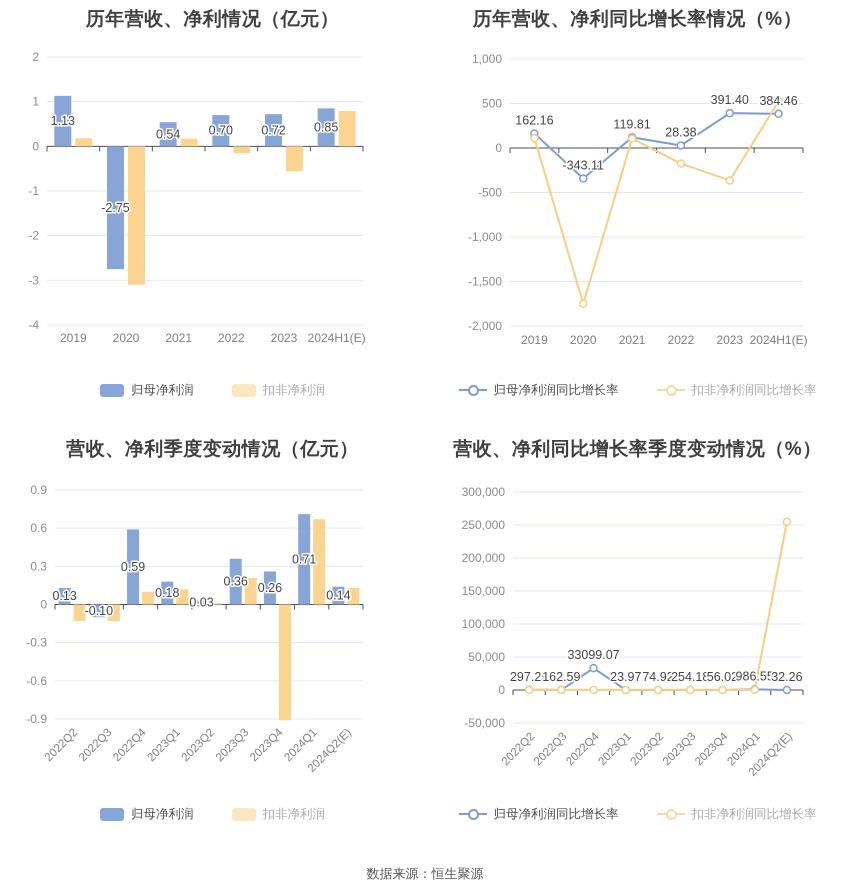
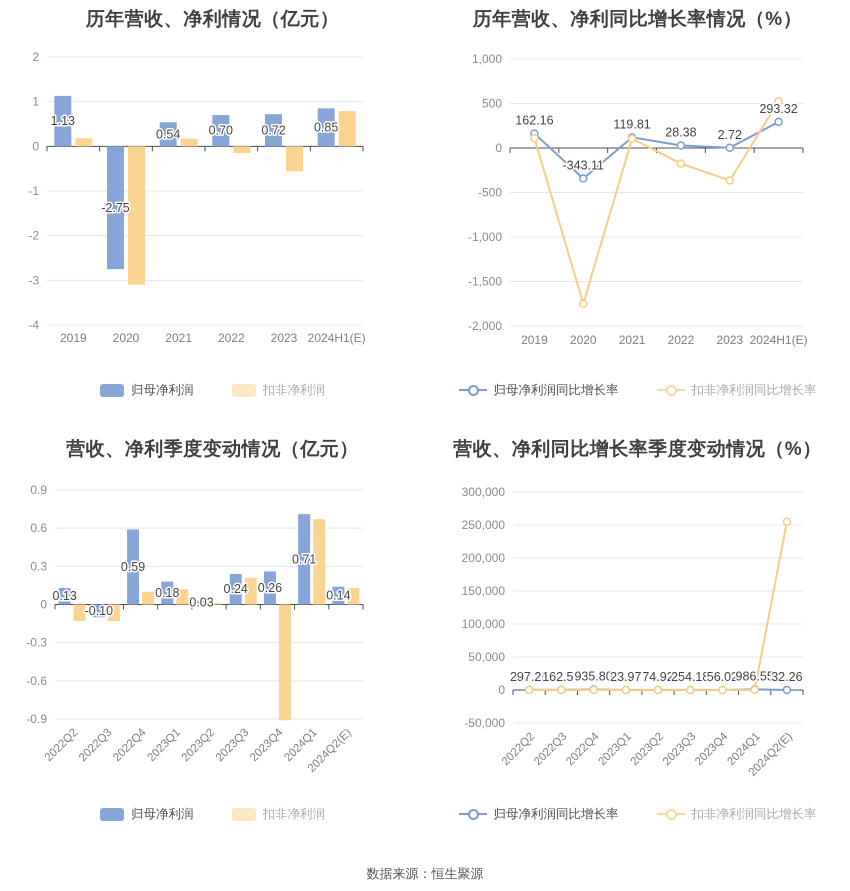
历年营收、净利同比增长率情况（%）/归母净利润同比增长率/2023: 391.40 -> 2.72
历年营收、净利同比增长率情况（%）/归母净利润同比增长率/2024H1(E): 384.46 -> 293.32
营收、净利季度变动情况（亿元）/归母净利润/2023Q3: 0.36 -> 0.24
营收、净利同比增长率季度变动情况（%）/归母净利润同比增长率/2022Q4: 33099.07 -> 935.80
